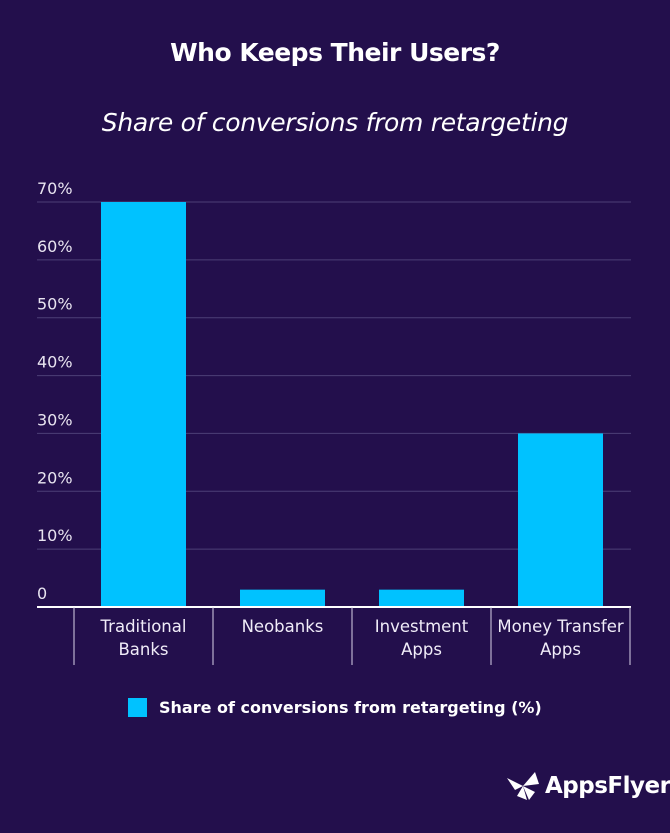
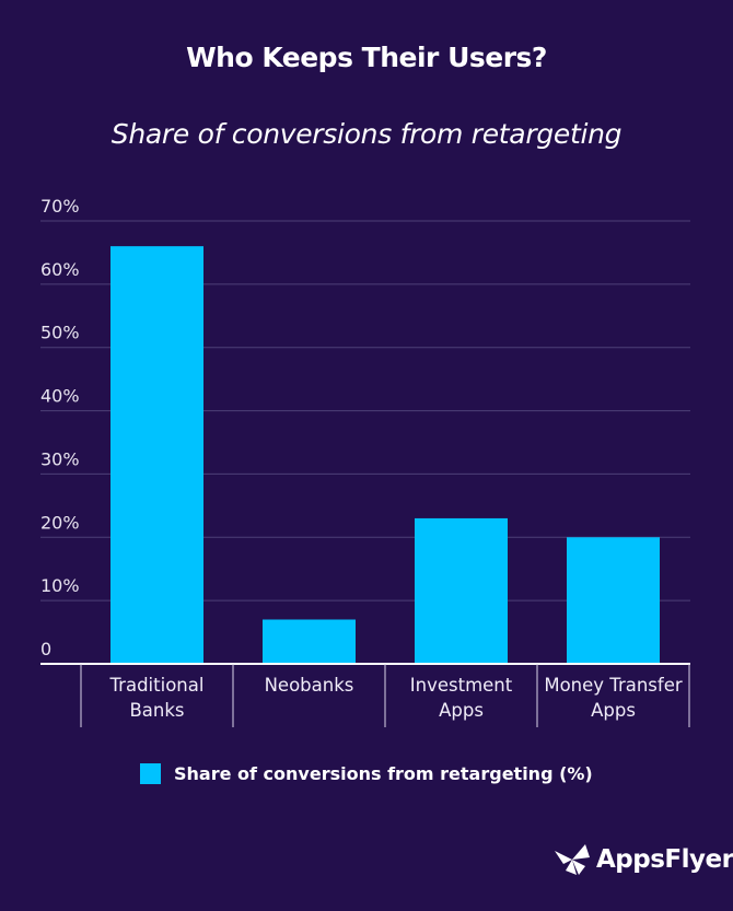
Traditional Banks: 70% -> 66%
Neobanks: 3% -> 7%
Investment Apps: 3% -> 23%
Money Transfer Apps: 30% -> 20%
